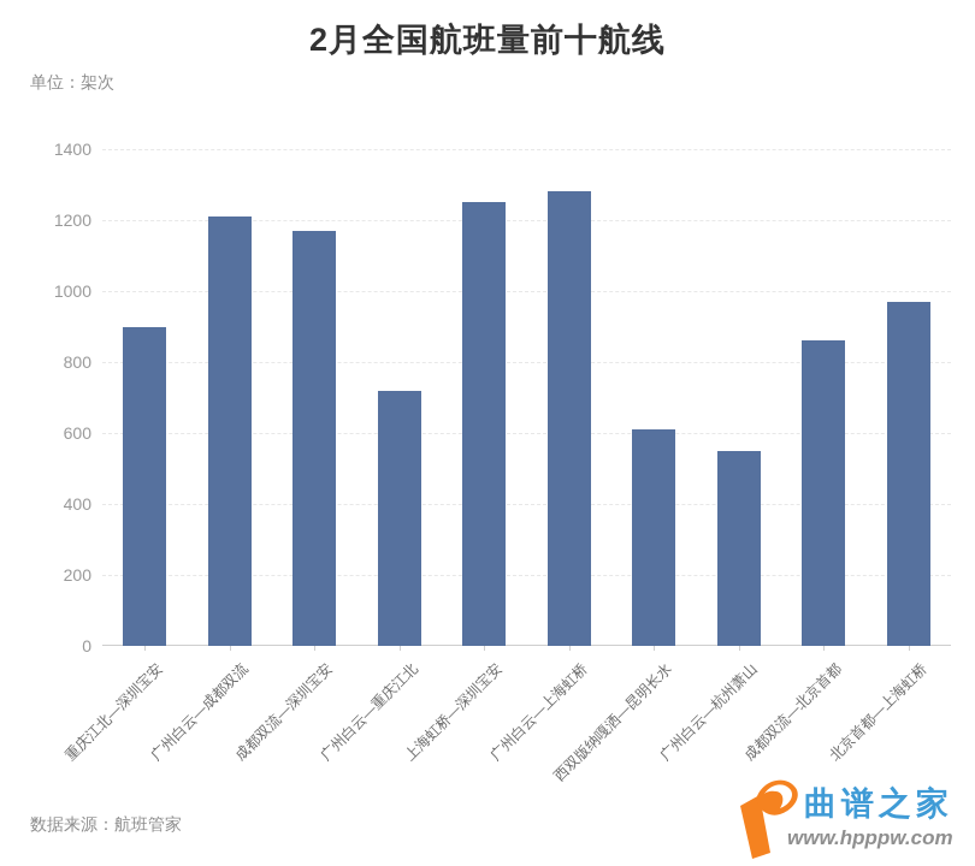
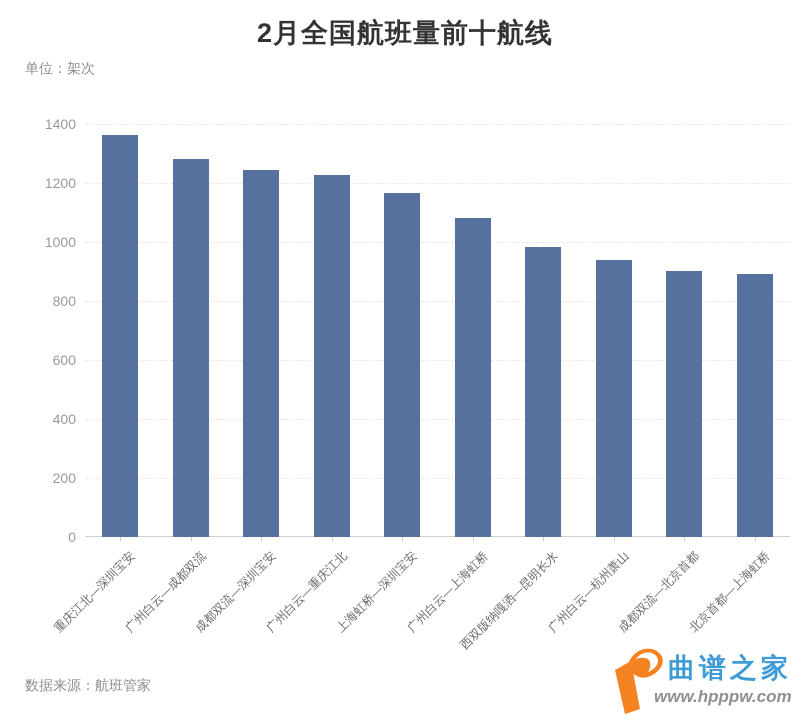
重庆江北—深圳宝安: 900 -> 1360
广州白云—成都双流: 1210 -> 1280
成都双流—深圳宝安: 1170 -> 1240
广州白云—重庆江北: 720 -> 1230
上海虹桥—深圳宝安: 1250 -> 1170
广州白云—上海虹桥: 1280 -> 1080
西双版纳嘎洒—昆明长水: 610 -> 980
广州白云—杭州萧山: 550 -> 940
成都双流—北京首都: 860 -> 900
北京首都—上海虹桥: 970 -> 890
